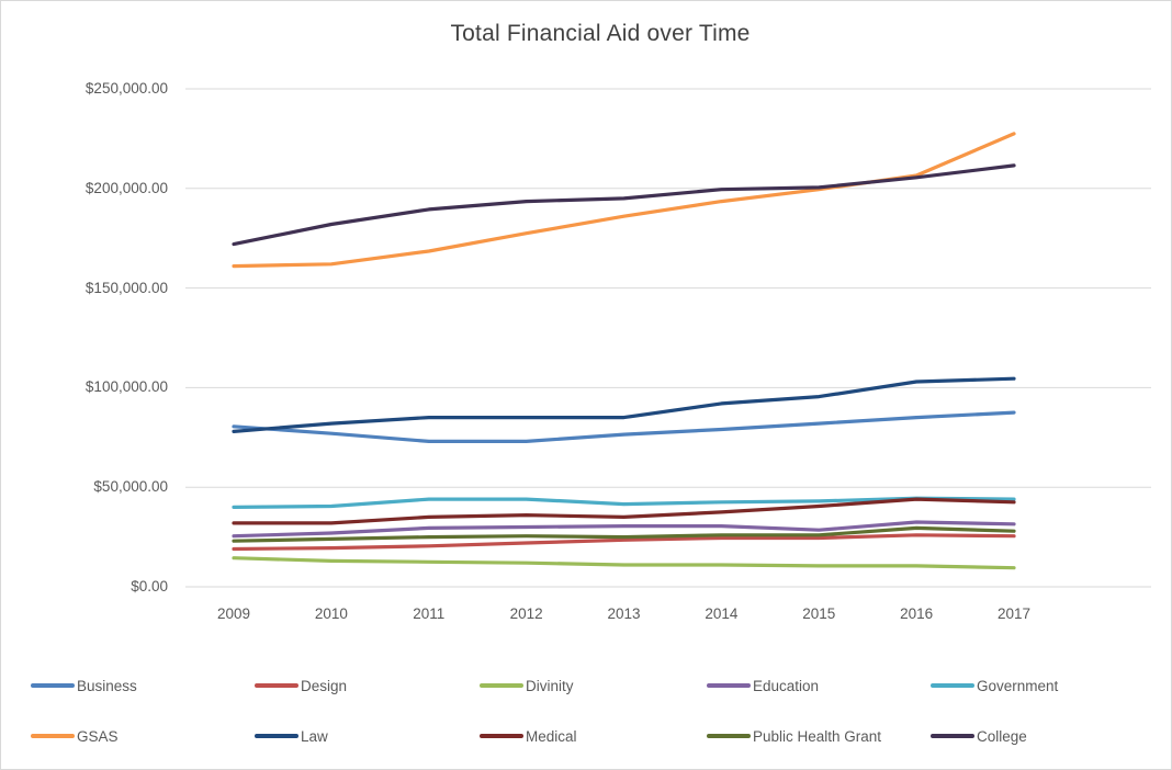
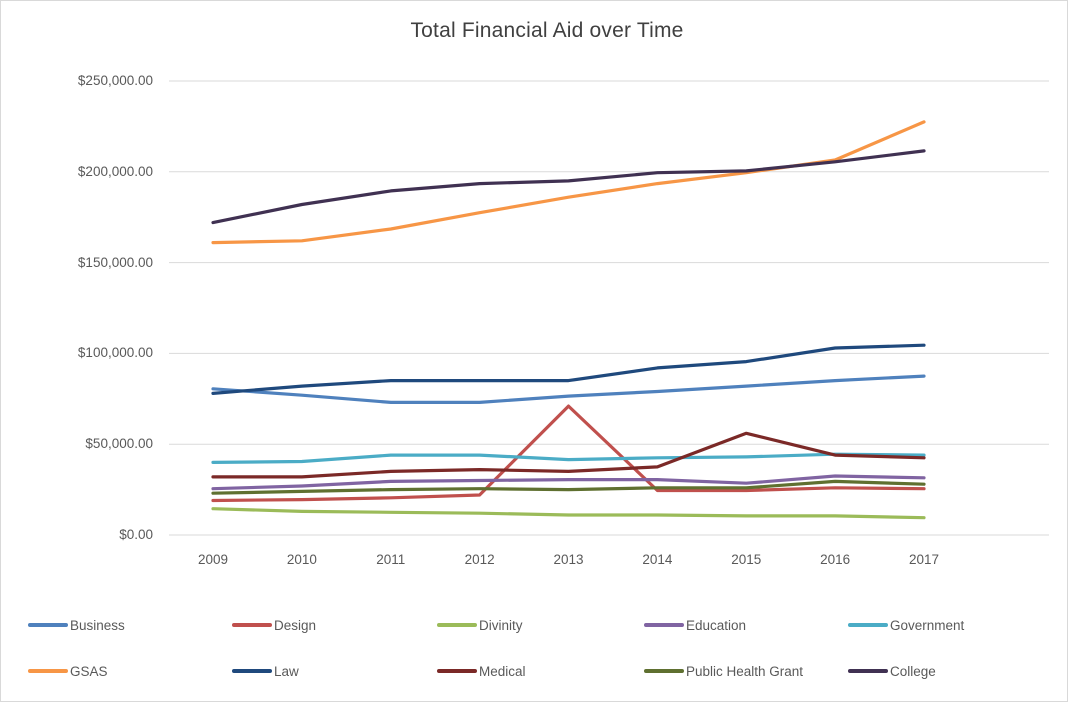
Design/2013: $24000 -> $71000
Medical/2015: $40000 -> $56000
